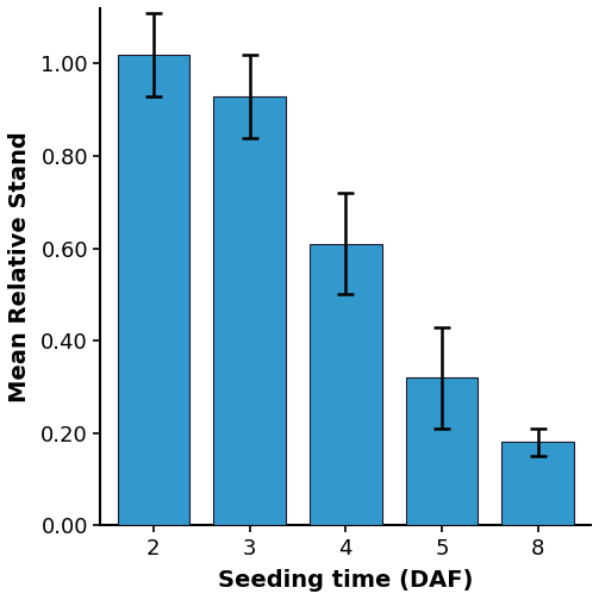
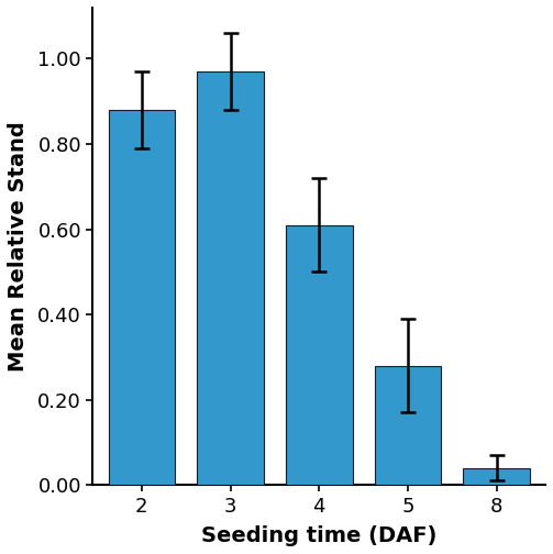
2: 1.02 -> 0.88
3: 0.93 -> 0.97
5: 0.32 -> 0.28
8: 0.18 -> 0.04
